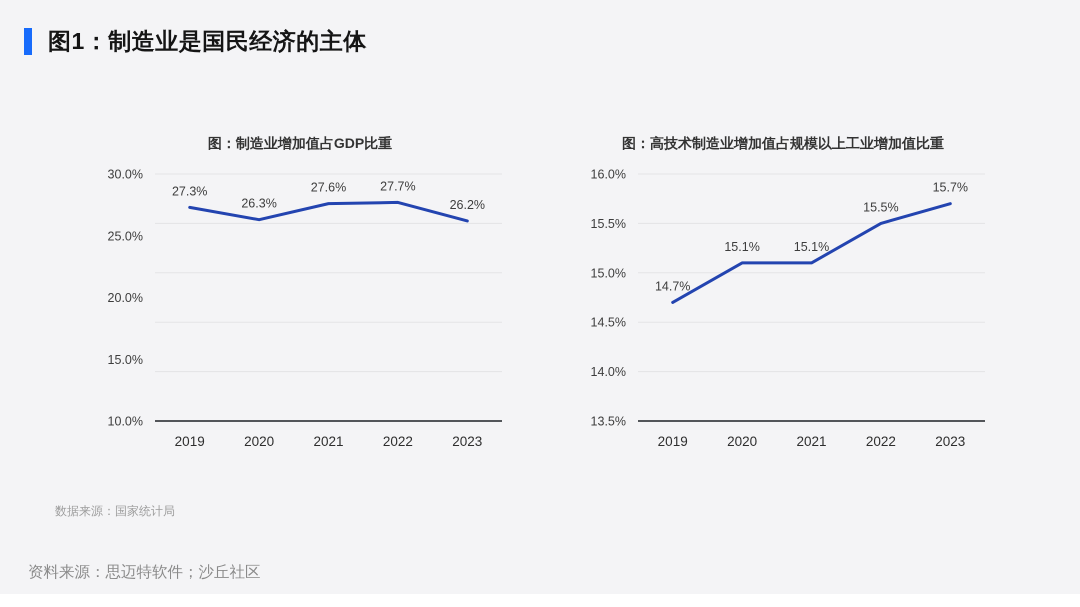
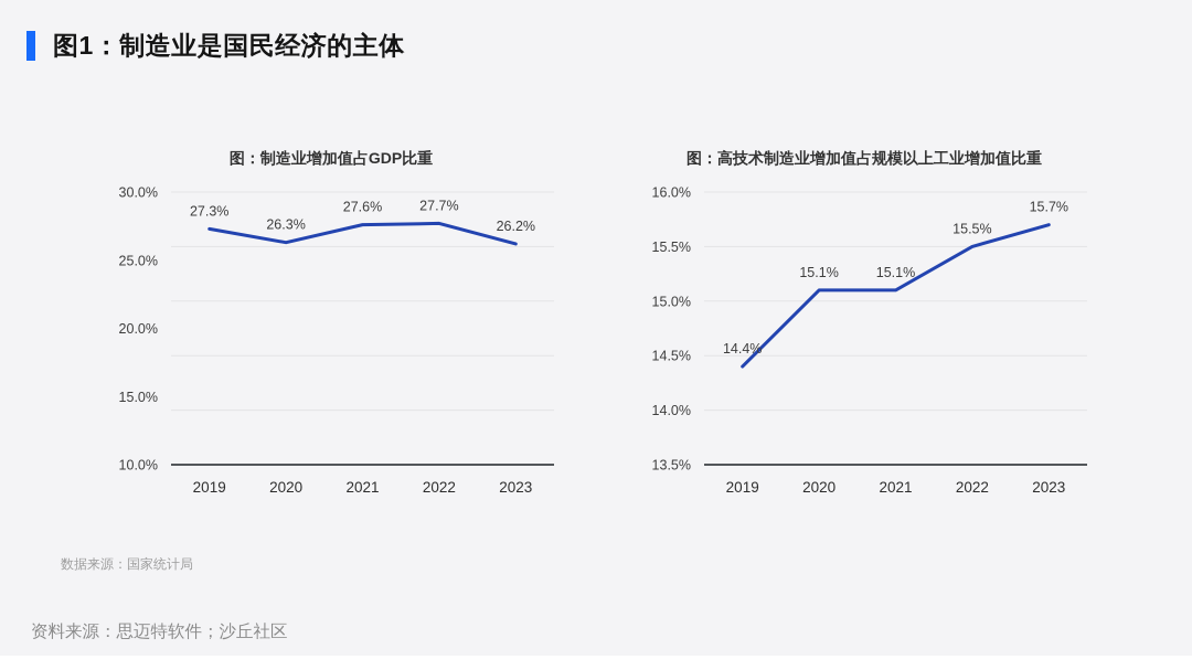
图：高技术制造业增加值占规模以上工业增加值比重/2019: 14.7% -> 14.4%
